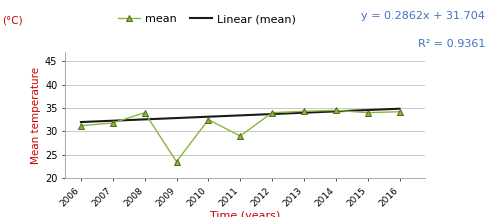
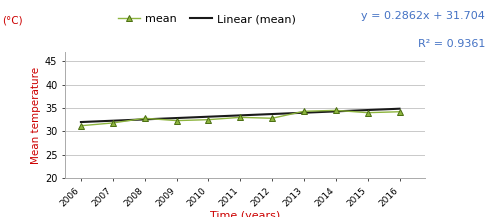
mean/2008: 34.0 -> 32.8
mean/2009: 23.5 -> 32.3
mean/2011: 29.0 -> 33.0
mean/2012: 34.0 -> 32.8
